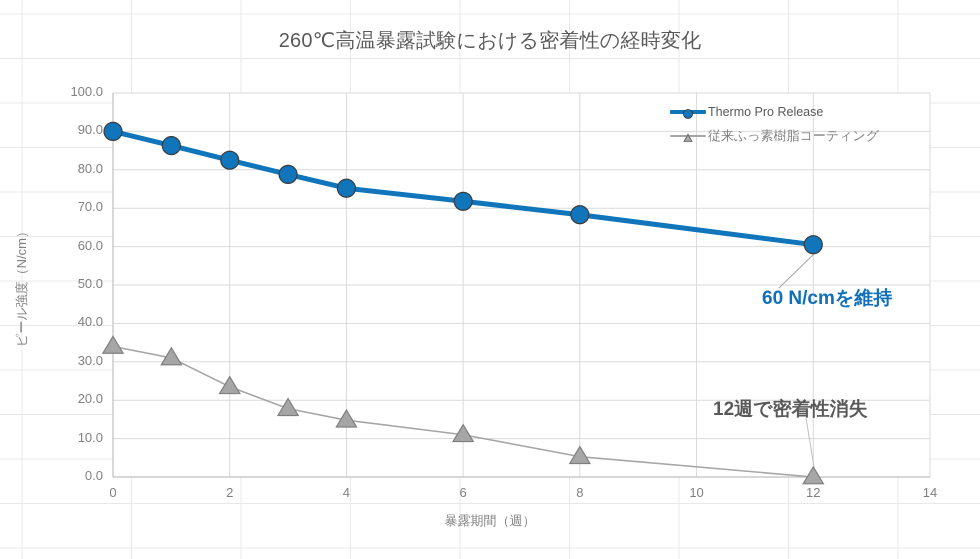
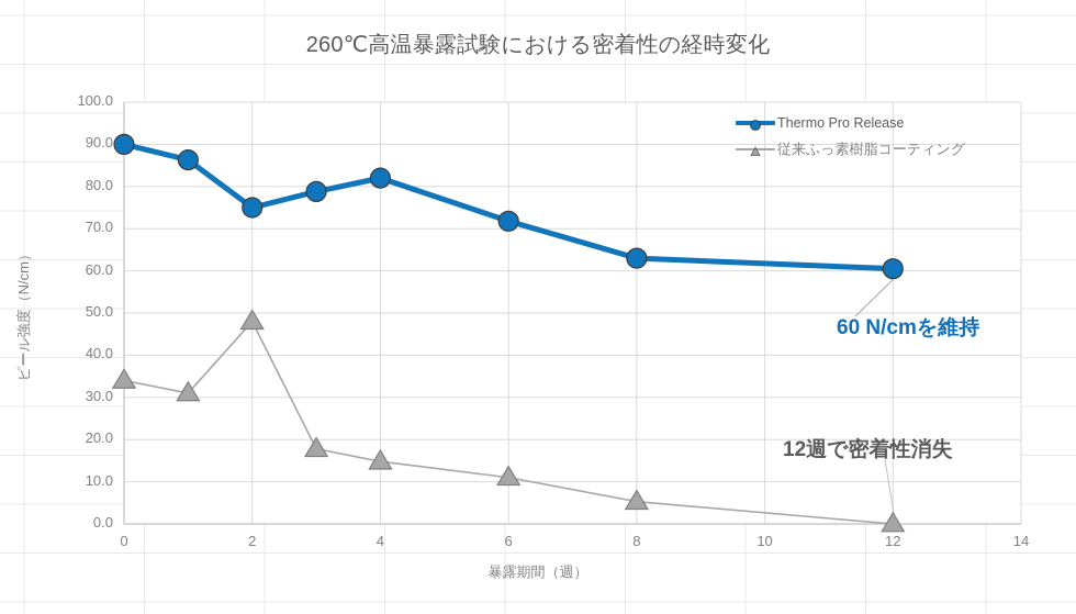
Thermo Pro Release/2: 82 -> 75
従来ふっ素樹脂コーティング/2: 24 -> 48
Thermo Pro Release/4: 75 -> 82
Thermo Pro Release/8: 68 -> 63
